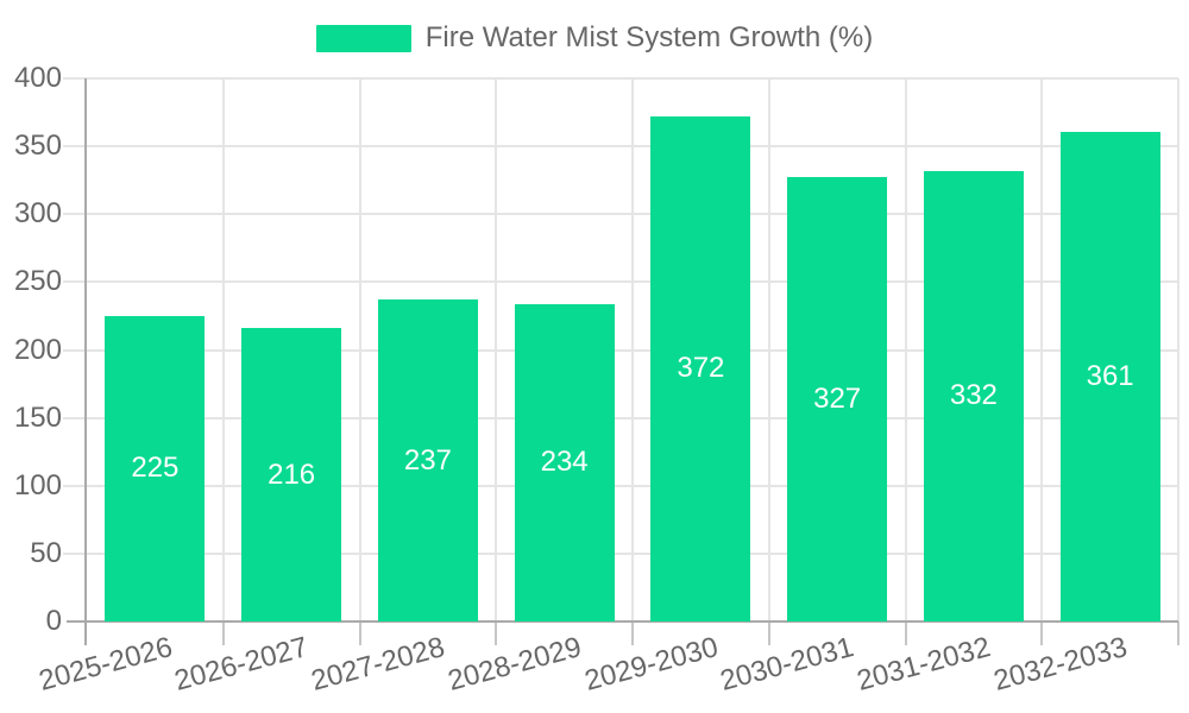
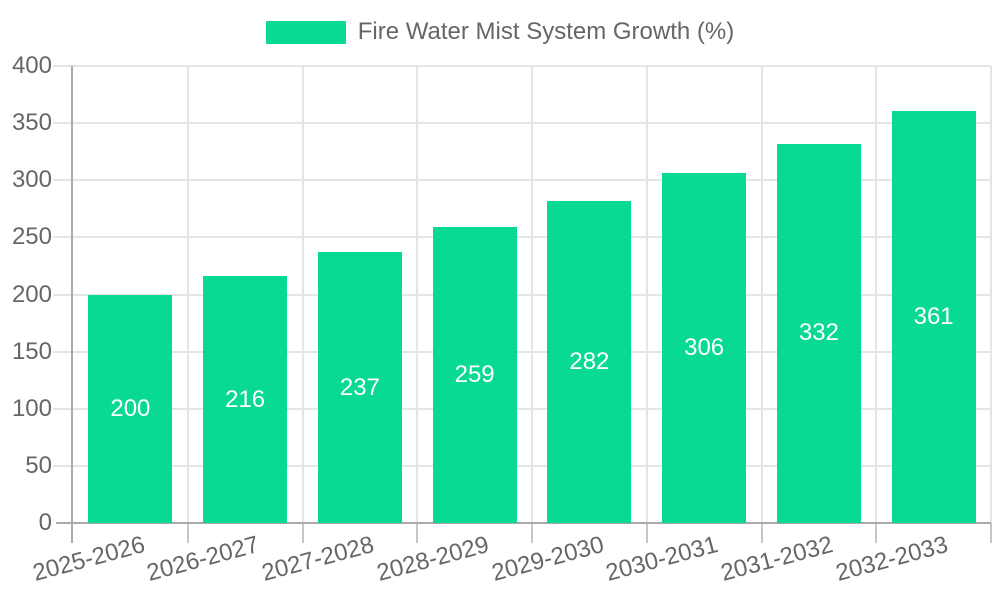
2025-2026: 225 -> 200
2028-2029: 234 -> 259
2029-2030: 372 -> 282
2030-2031: 327 -> 306
